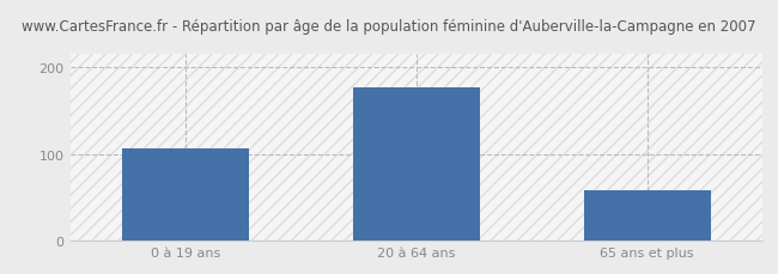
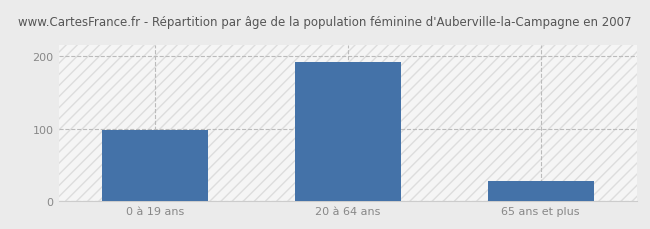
0 à 19 ans: 106 -> 98
20 à 64 ans: 176 -> 192
65 ans et plus: 58 -> 28
